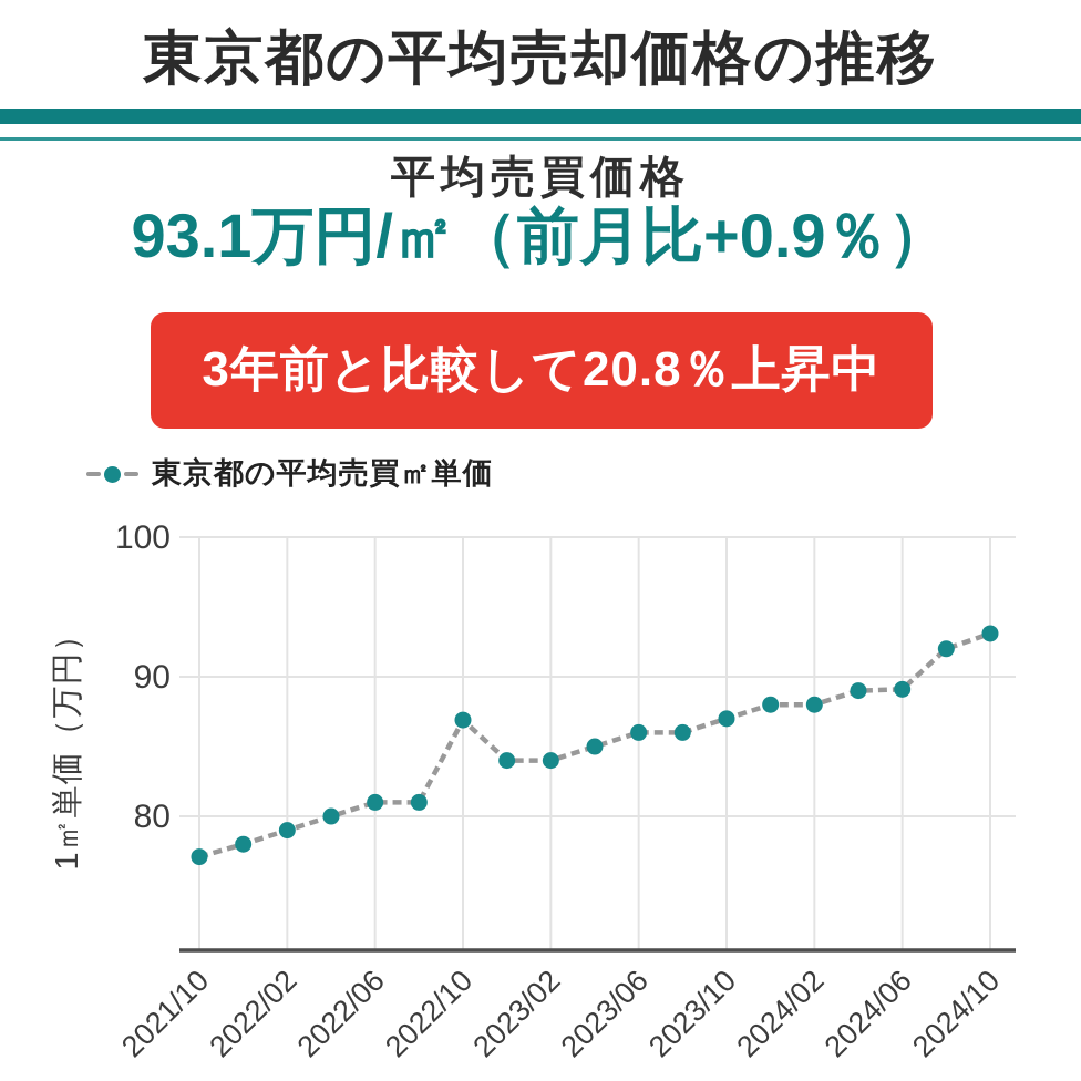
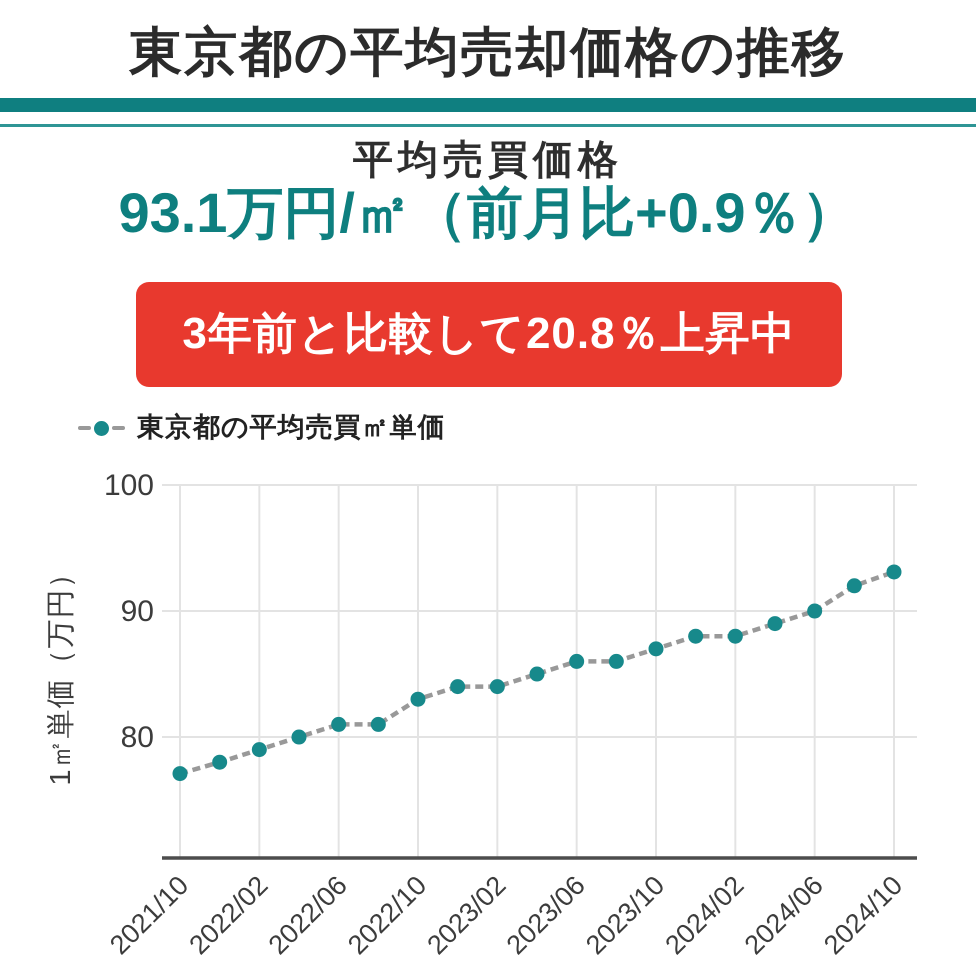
2022/10: 86.9 -> 83.0
2024/06: 89.1 -> 90.0
